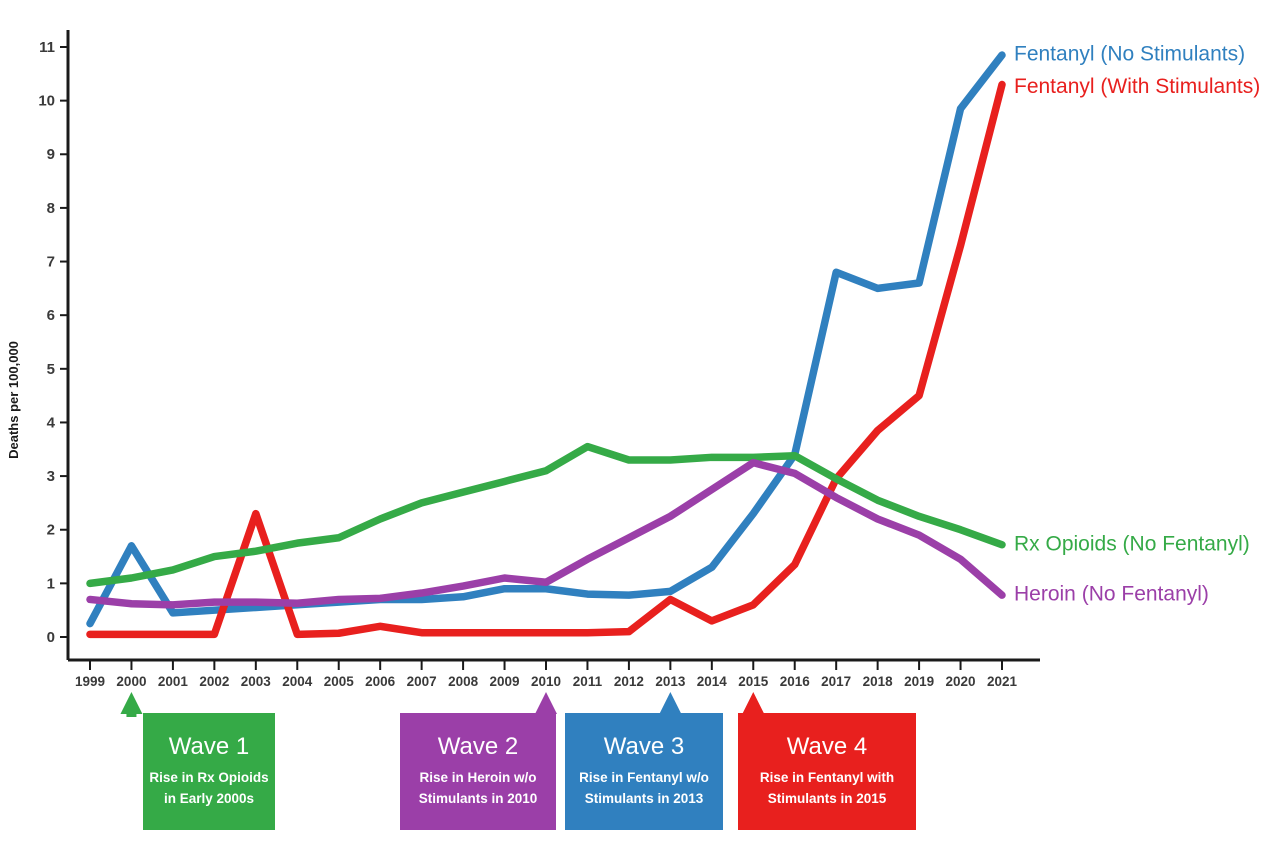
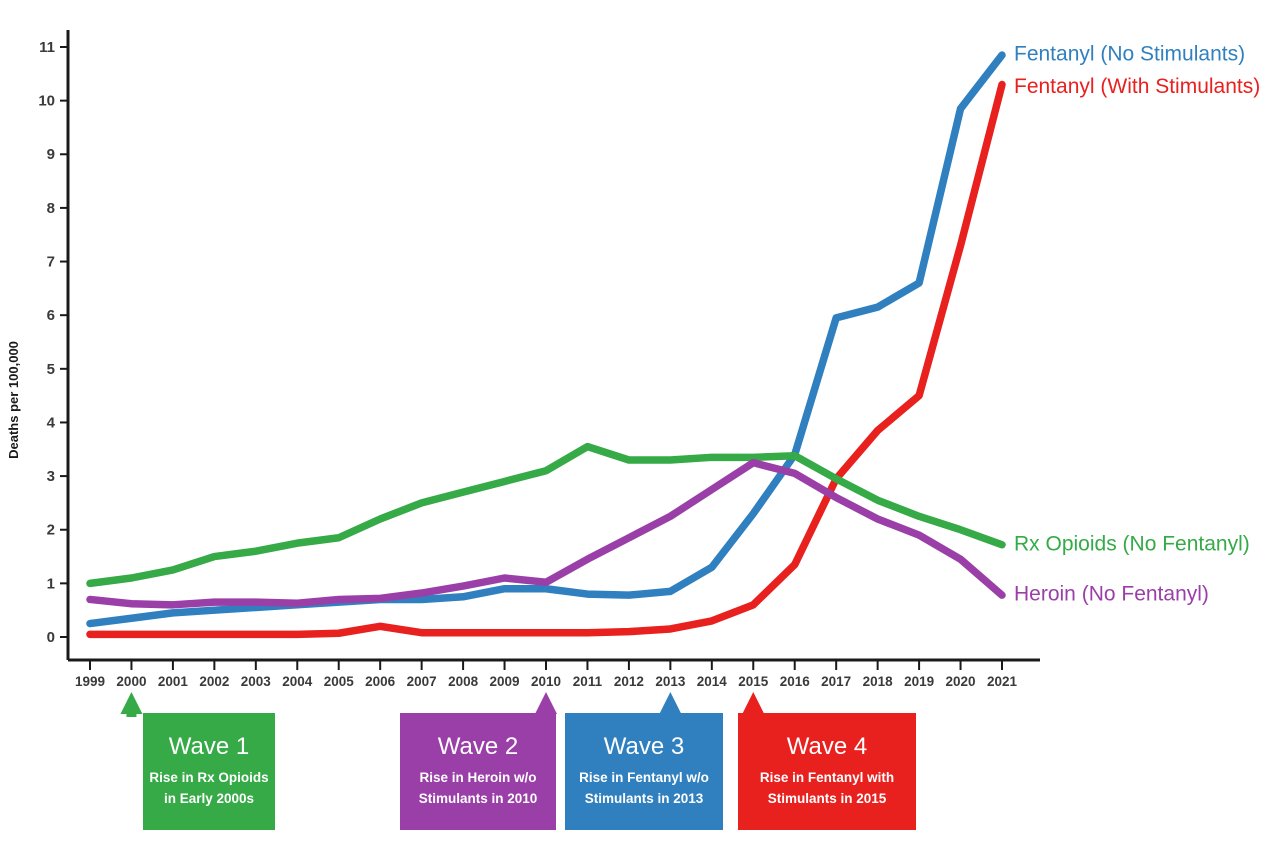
Fentanyl (No Stimulants)/2000: 1.7 -> 0.3
Fentanyl (With Stimulants)/2003: 2.3 -> 0.1
Fentanyl (With Stimulants)/2013: 0.7 -> 0.1
Fentanyl (No Stimulants)/2017: 6.8 -> 6.0
Fentanyl (No Stimulants)/2018: 6.5 -> 6.2
